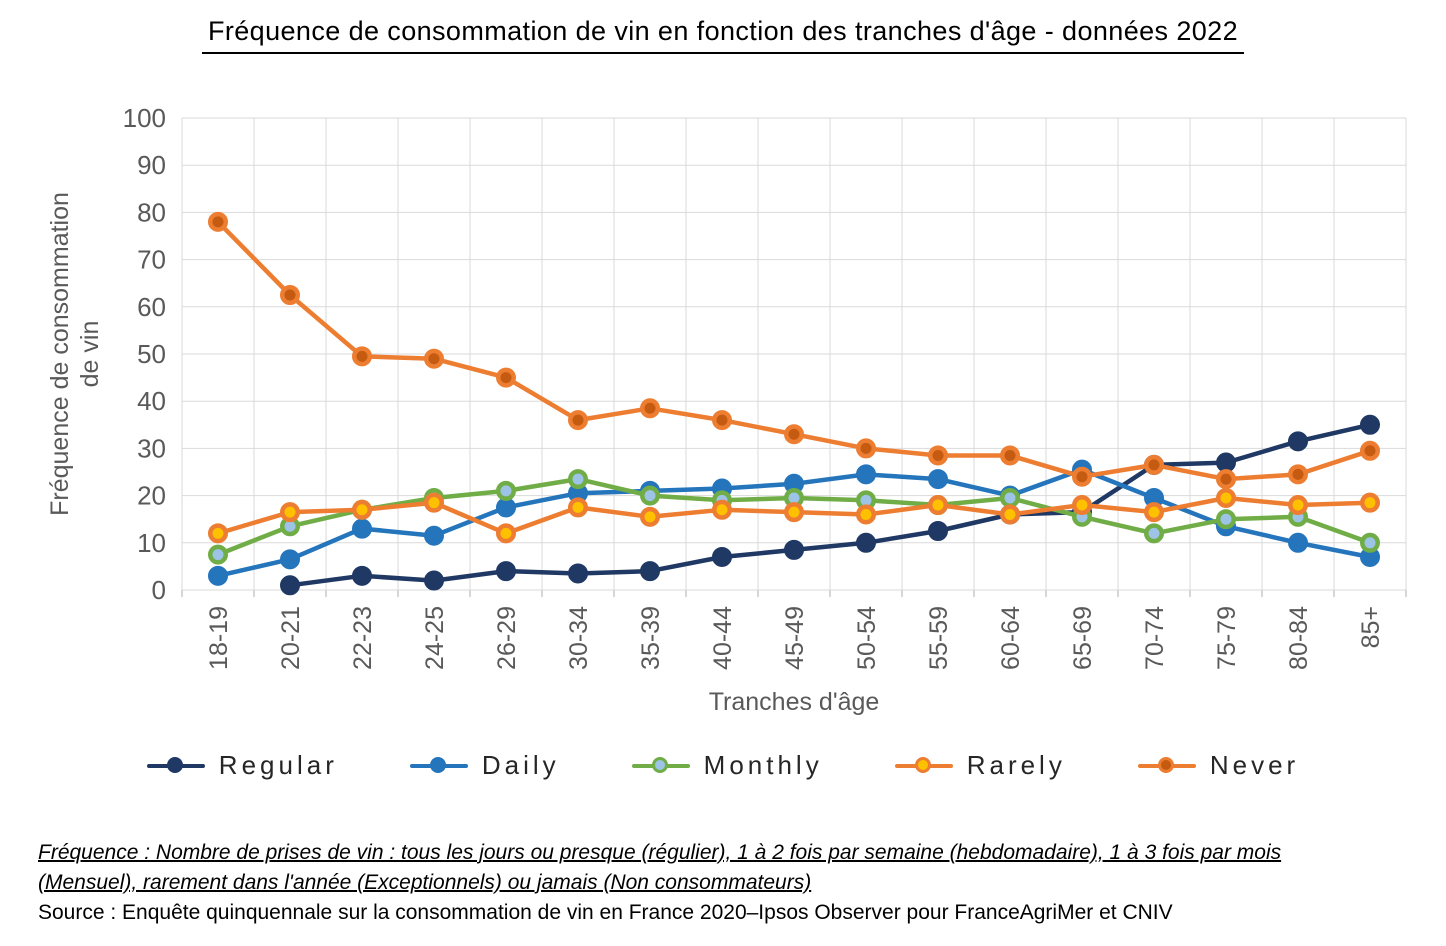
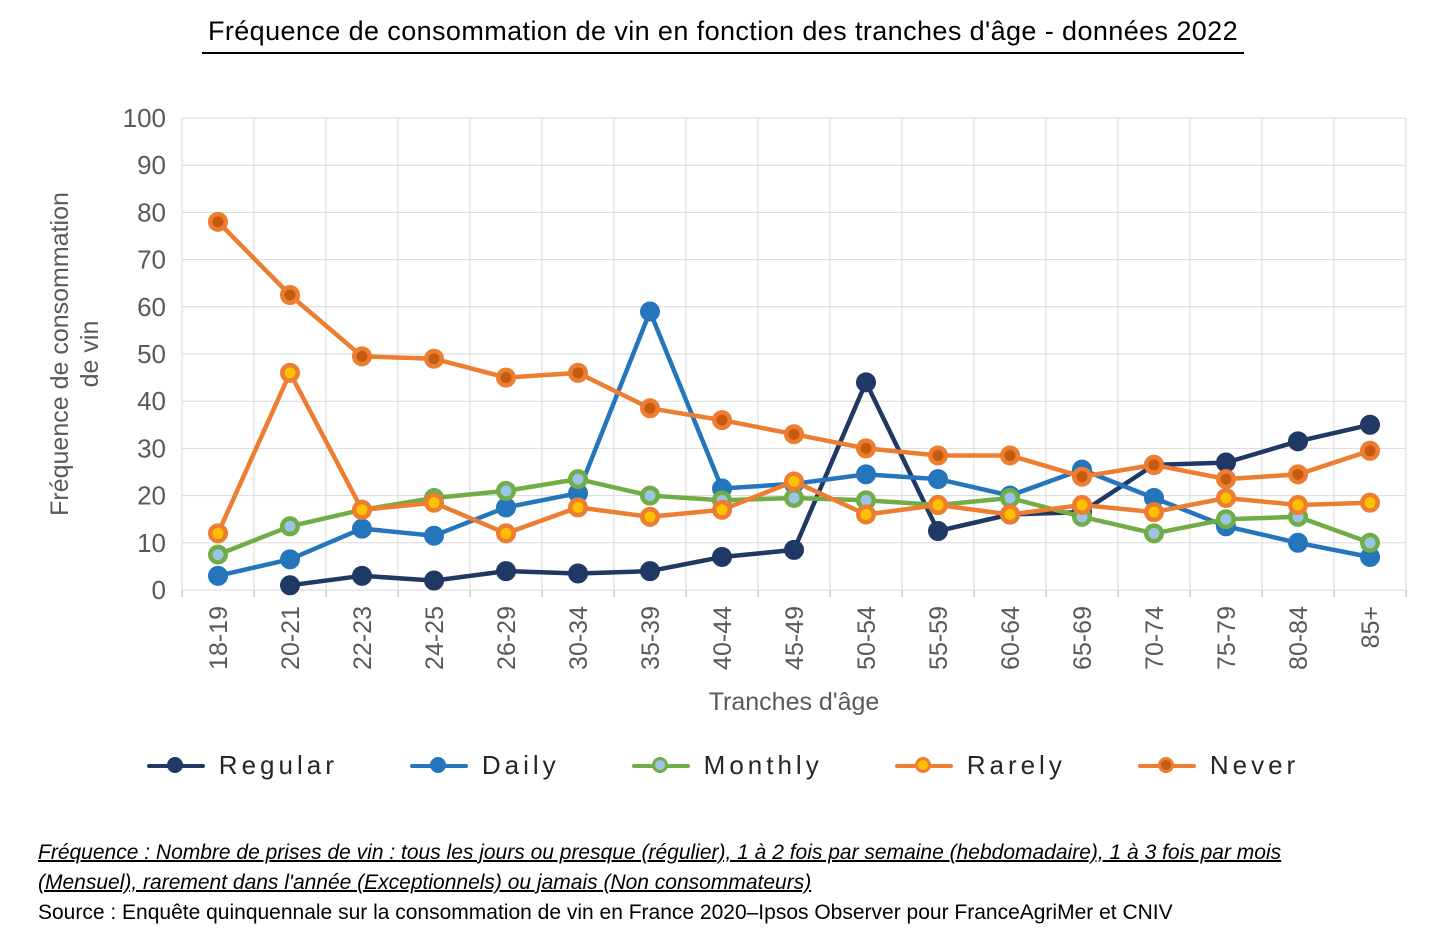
Rarely/20-21: 16 -> 46
Never/30-34: 36 -> 46
Daily/35-39: 21 -> 59
Rarely/45-49: 16 -> 23
Regular/50-54: 10 -> 44
